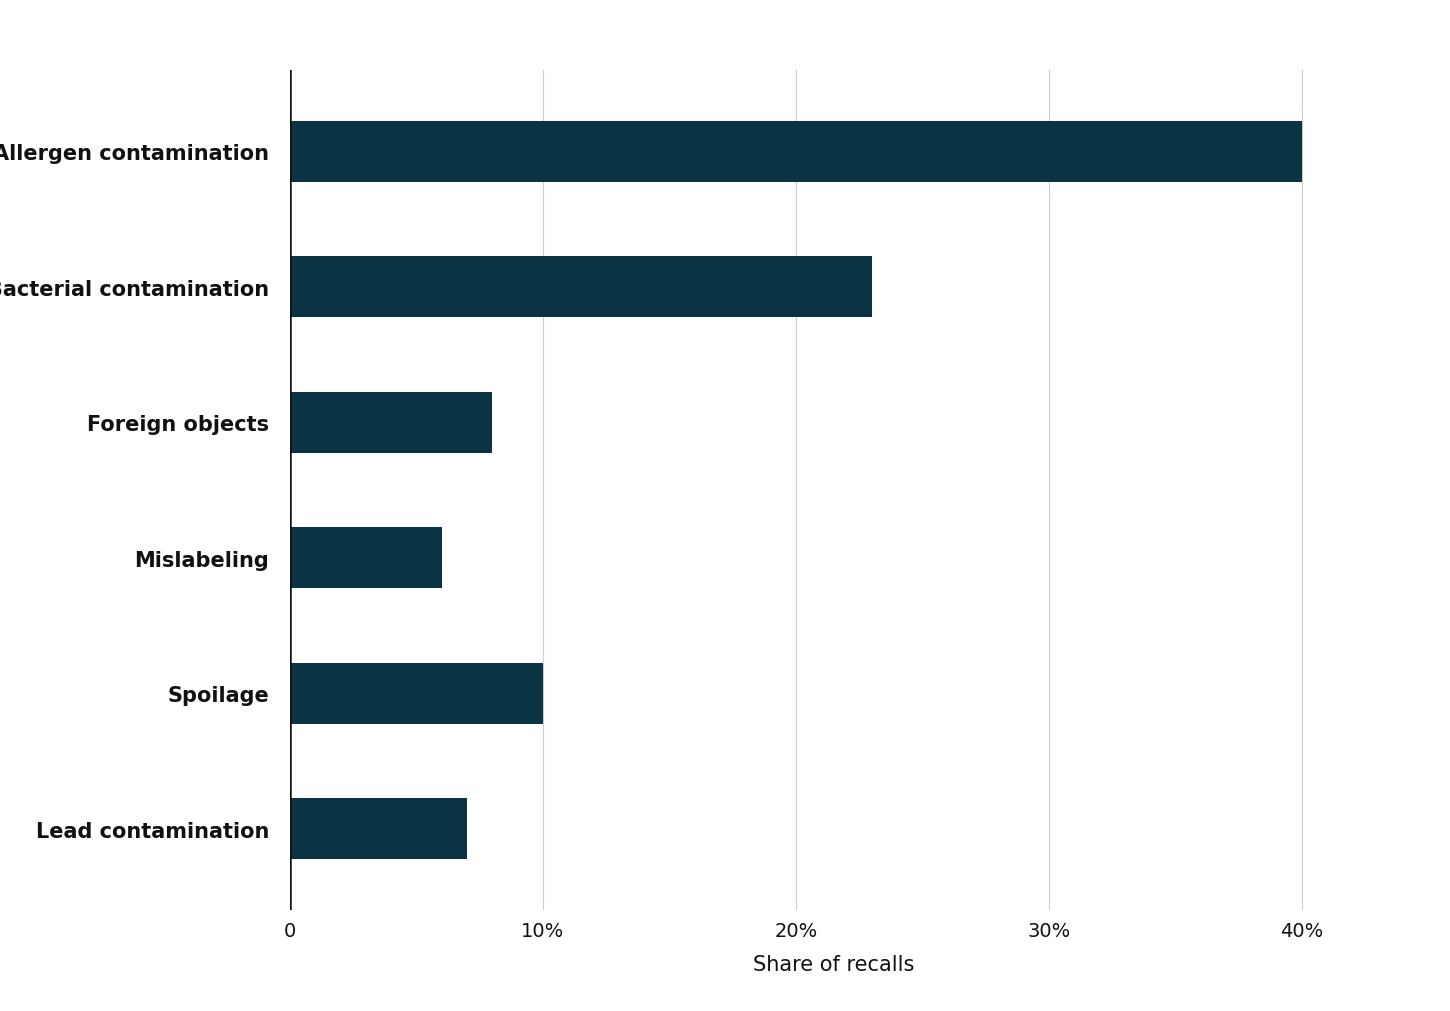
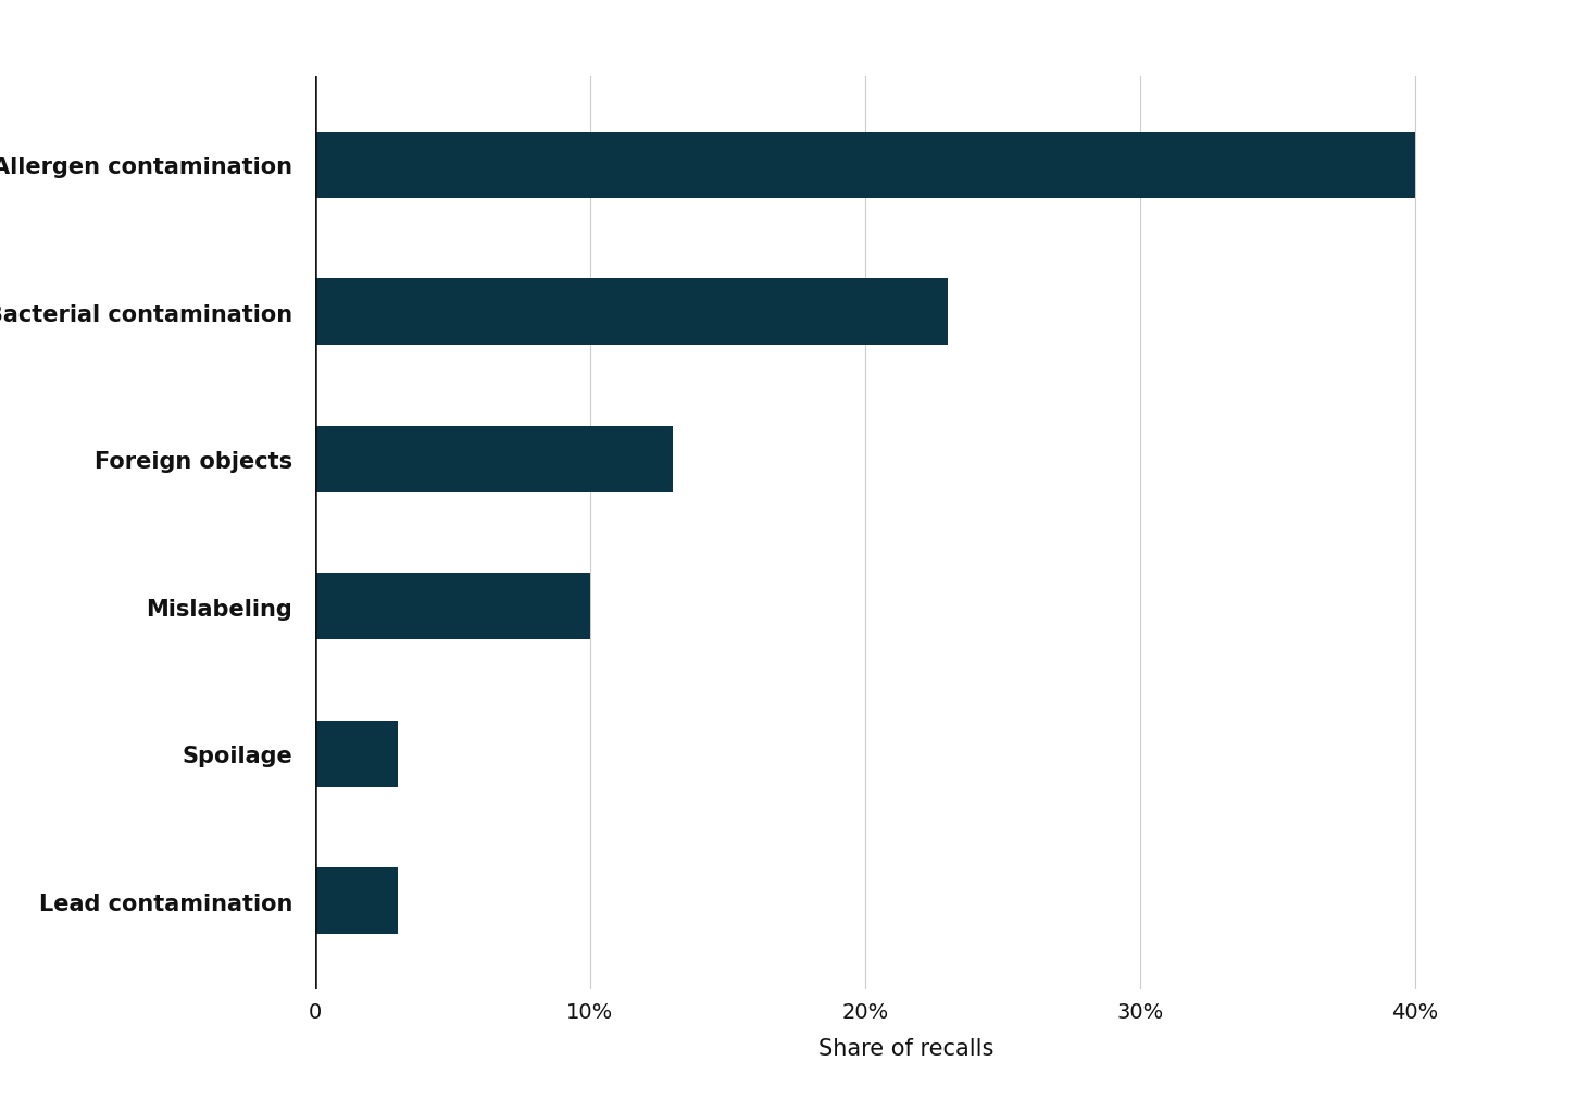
Foreign objects: 8% -> 13%
Mislabeling: 6% -> 10%
Spoilage: 10% -> 3%
Lead contamination: 7% -> 3%
